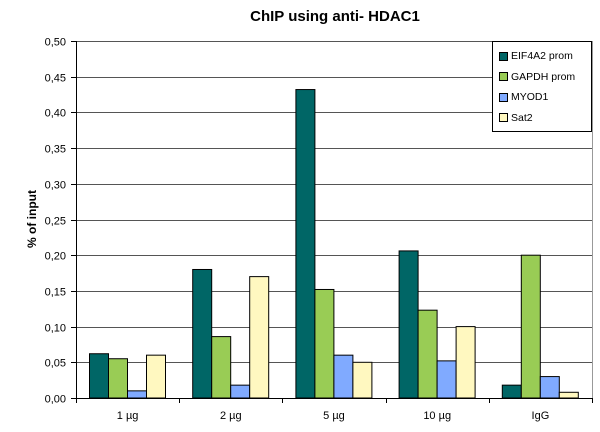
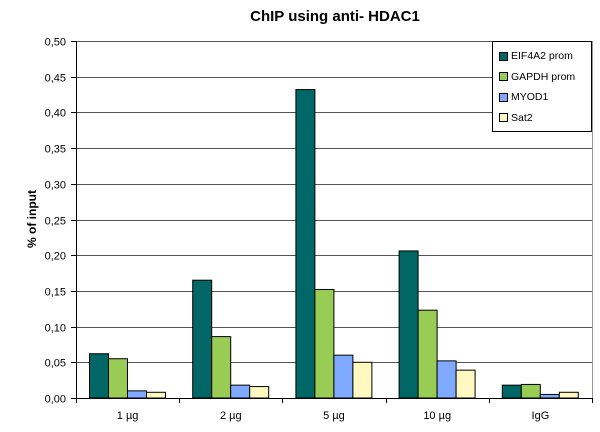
Sat2/1 µg: 0,06 -> 0,01
EIF4A2 prom/2 µg: 0,18 -> 0,17
Sat2/2 µg: 0,17 -> 0,02
Sat2/10 µg: 0,10 -> 0,04
GAPDH prom/IgG: 0,20 -> 0,02
MYOD1/IgG: 0,03 -> 0,01
